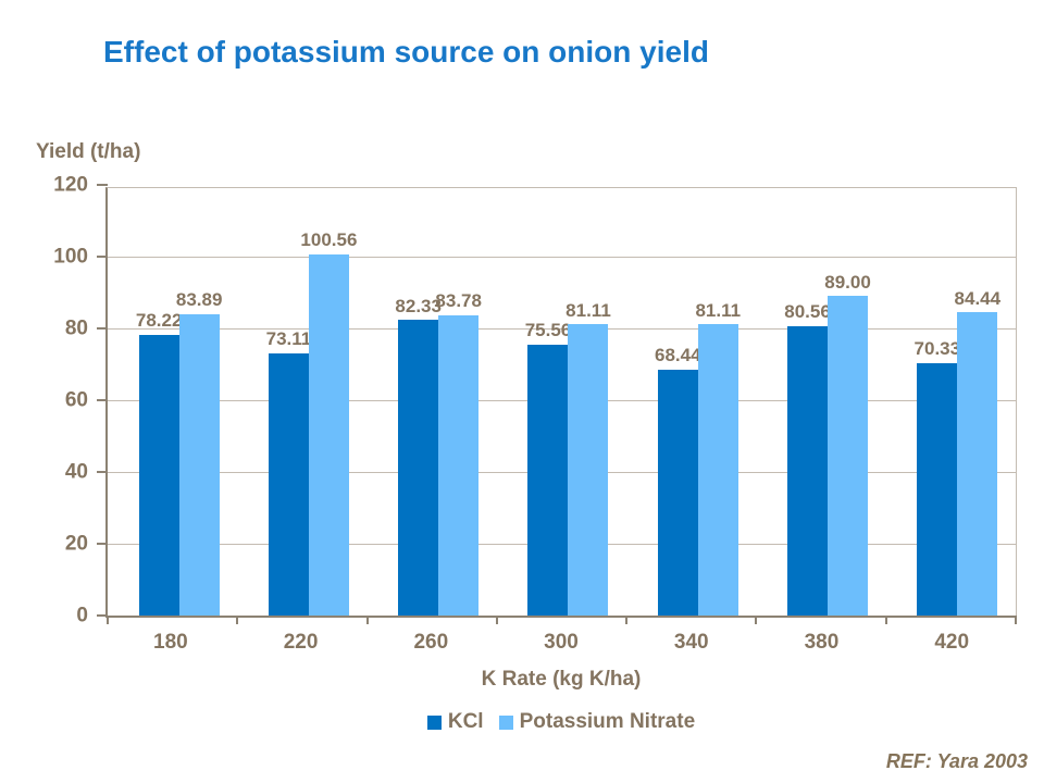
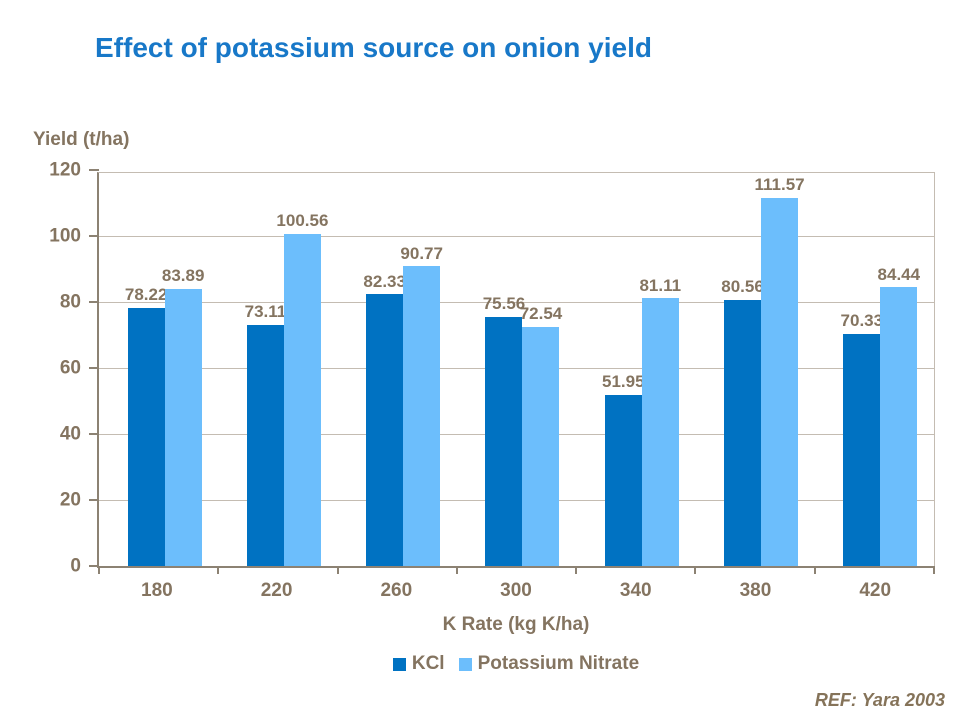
Potassium Nitrate/260: 83.78 -> 90.77
Potassium Nitrate/300: 81.11 -> 72.54
KCl/340: 68.44 -> 51.95
Potassium Nitrate/380: 89.00 -> 111.57
